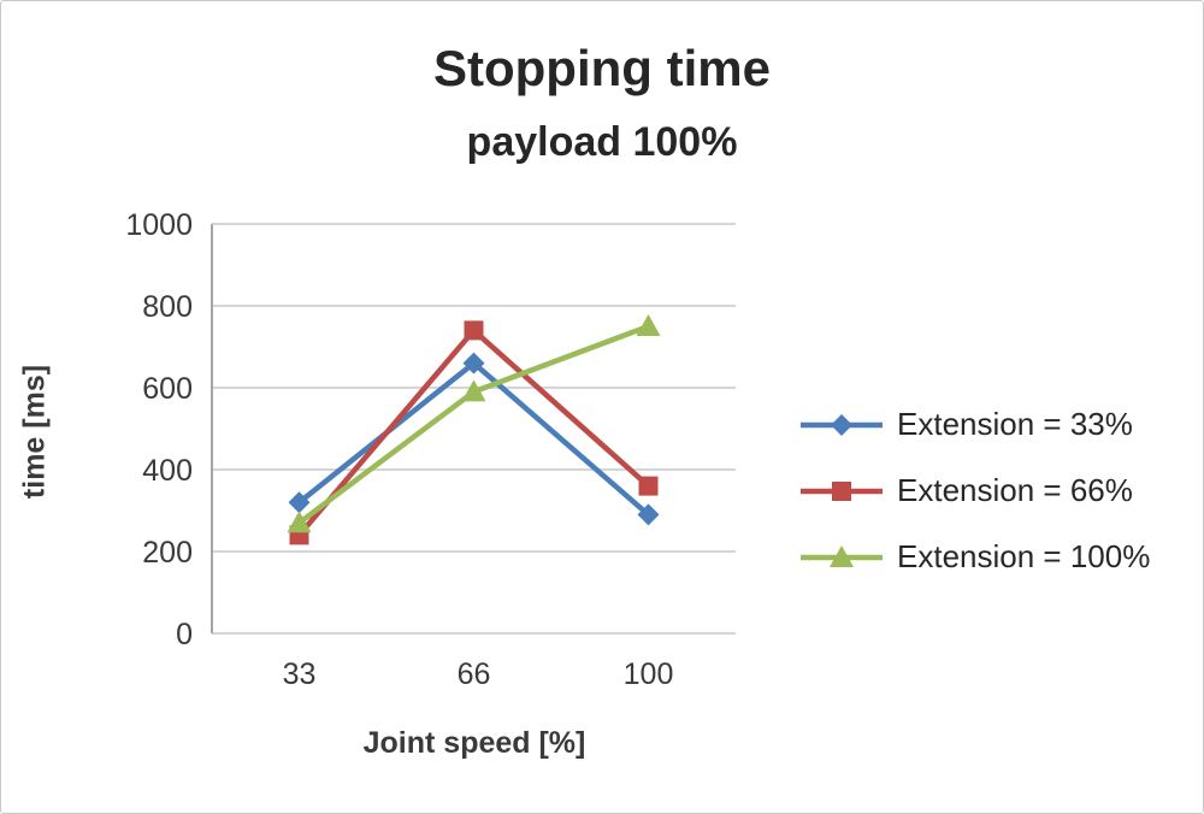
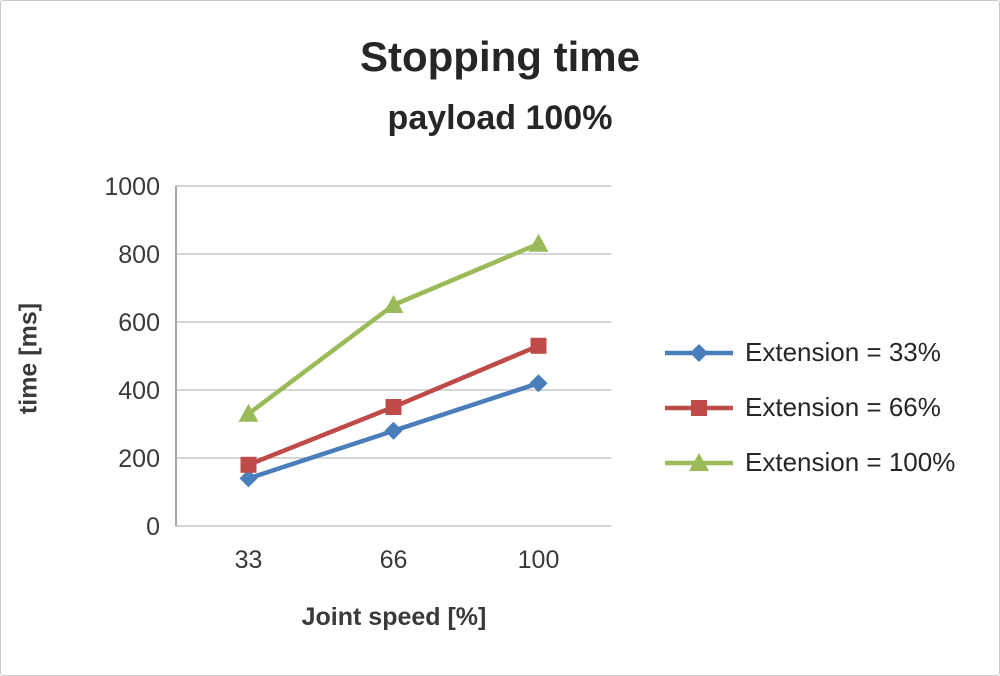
Extension = 33%/33: 320 -> 140
Extension = 66%/33: 240 -> 180
Extension = 100%/33: 270 -> 330
Extension = 33%/66: 660 -> 280
Extension = 66%/66: 740 -> 350
Extension = 100%/66: 590 -> 650
Extension = 33%/100: 290 -> 420
Extension = 66%/100: 360 -> 530
Extension = 100%/100: 750 -> 830
